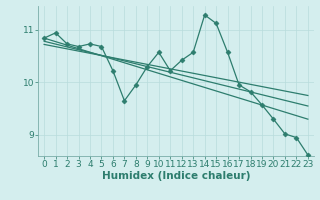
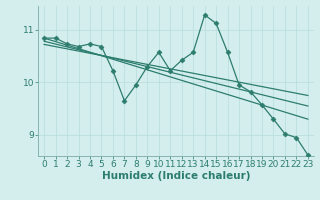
1: 10.94 -> 10.84
